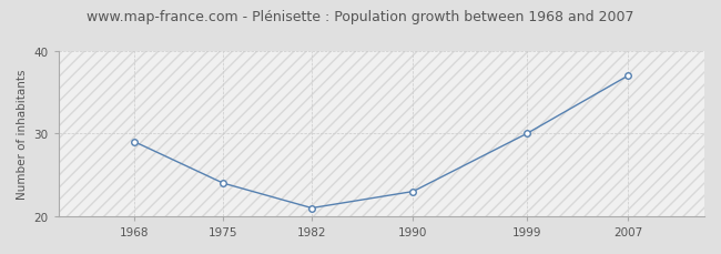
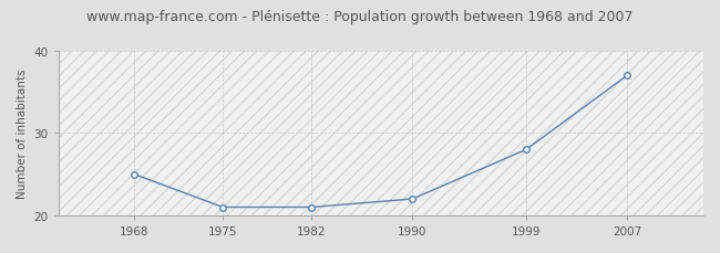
1968: 29 -> 25
1975: 24 -> 21
1990: 23 -> 22
1999: 30 -> 28
